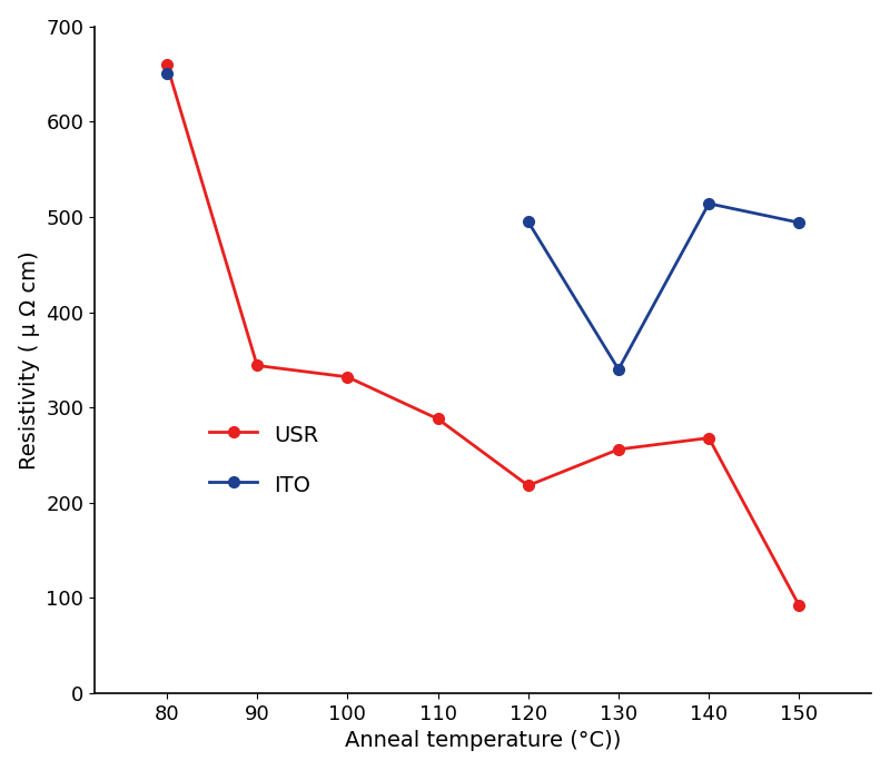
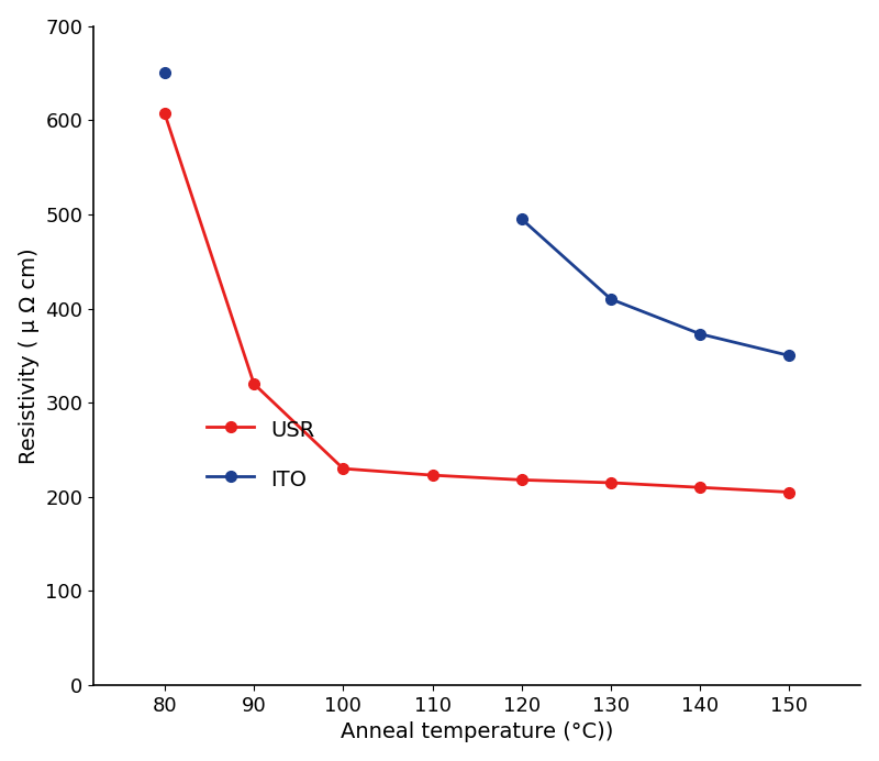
USR/80: 660 -> 607
USR/90: 344 -> 320
USR/100: 332 -> 230
USR/110: 288 -> 223
USR/130: 256 -> 215
ITO/130: 340 -> 410
USR/140: 268 -> 210
ITO/140: 514 -> 373
USR/150: 92 -> 205
ITO/150: 494 -> 350
